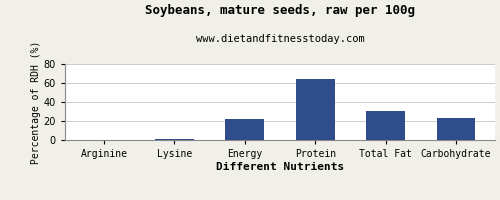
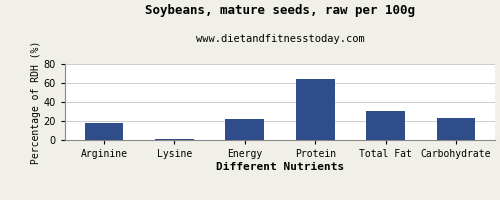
Arginine: 0 -> 18
